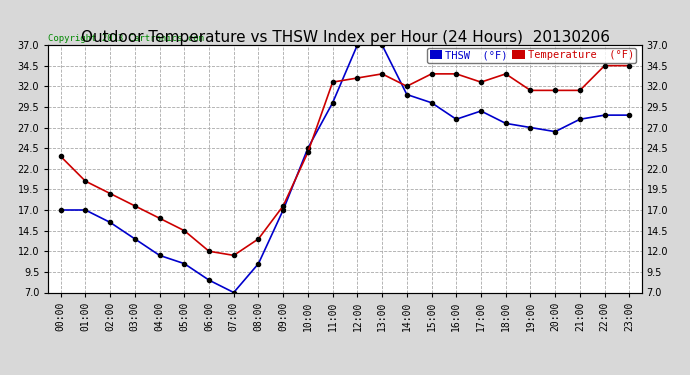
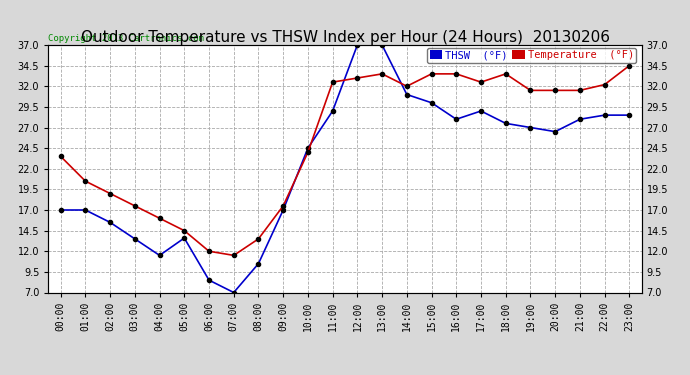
THSW (°F)/05:00: 10.5 -> 13.6
THSW (°F)/11:00: 30.0 -> 29.0
Temperature (°F)/22:00: 34.5 -> 32.2
